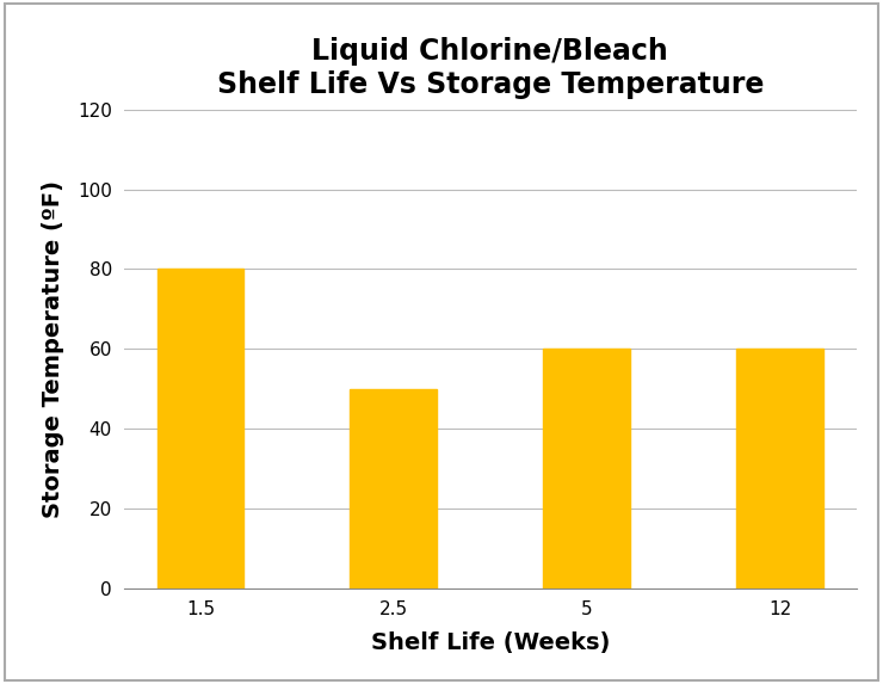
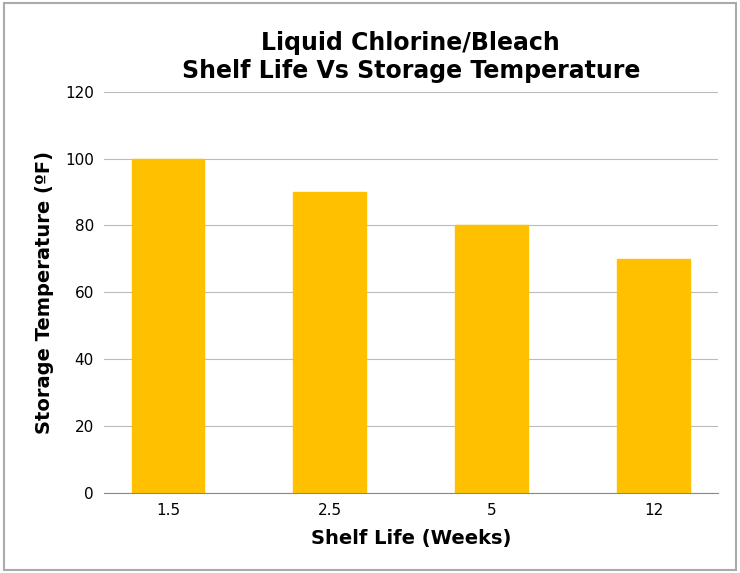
1.5: 80 -> 100
2.5: 50 -> 90
5: 60 -> 80
12: 60 -> 70
